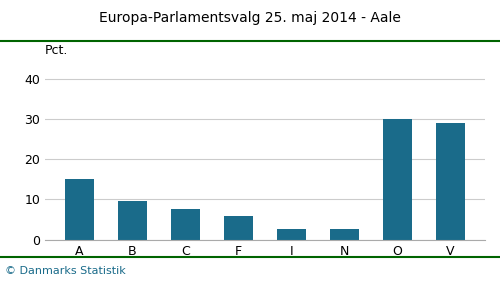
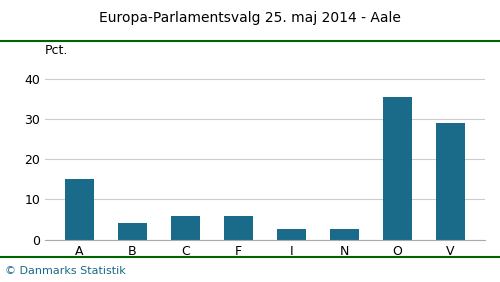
B: 9.5 -> 4.1
C: 7.5 -> 6.0
O: 30.0 -> 35.3
